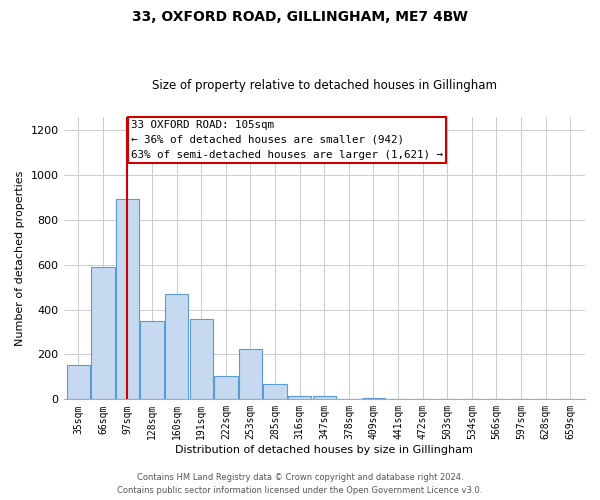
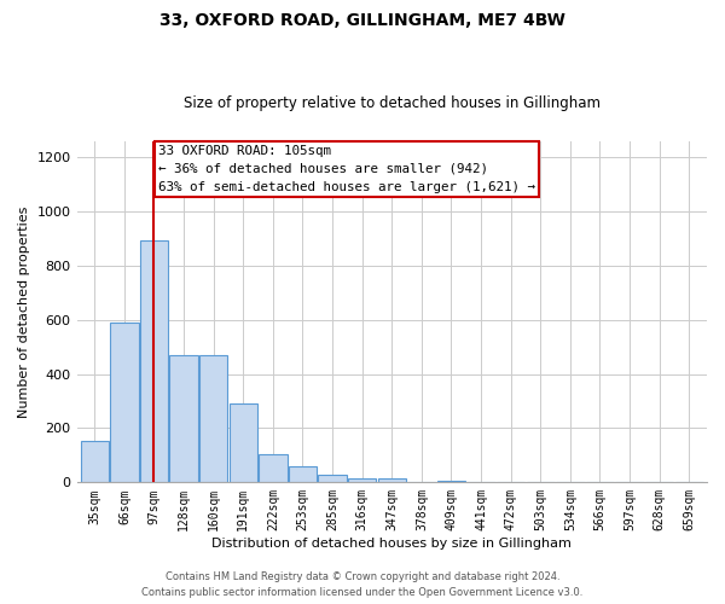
128sqm: 350 -> 470
191sqm: 360 -> 290
253sqm: 225 -> 60
285sqm: 70 -> 28
